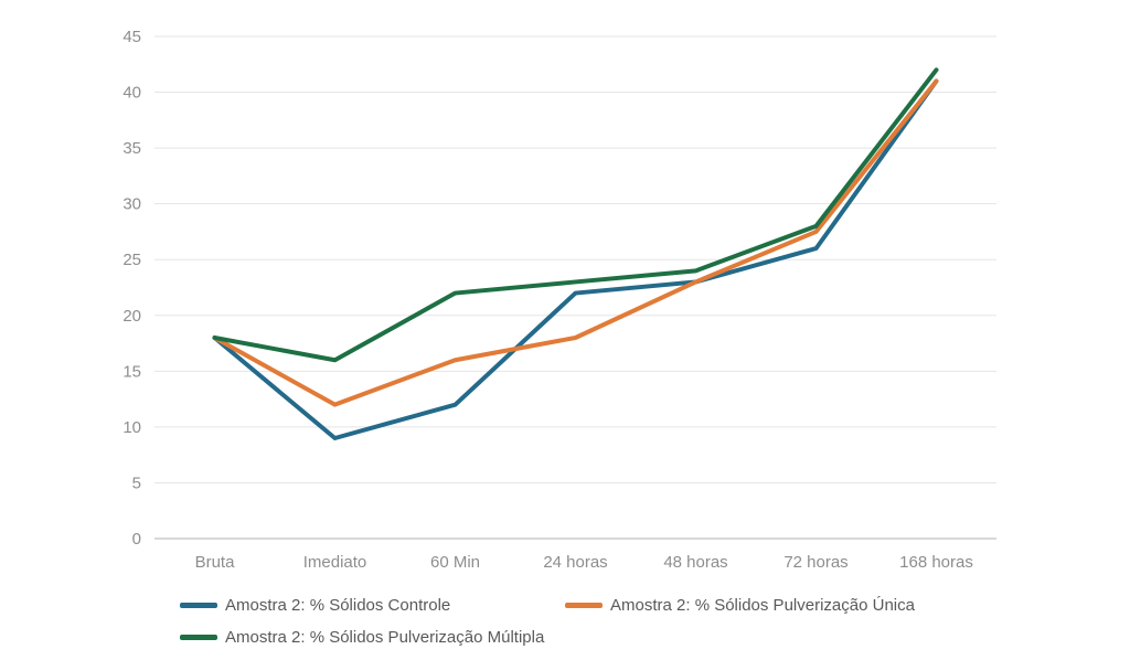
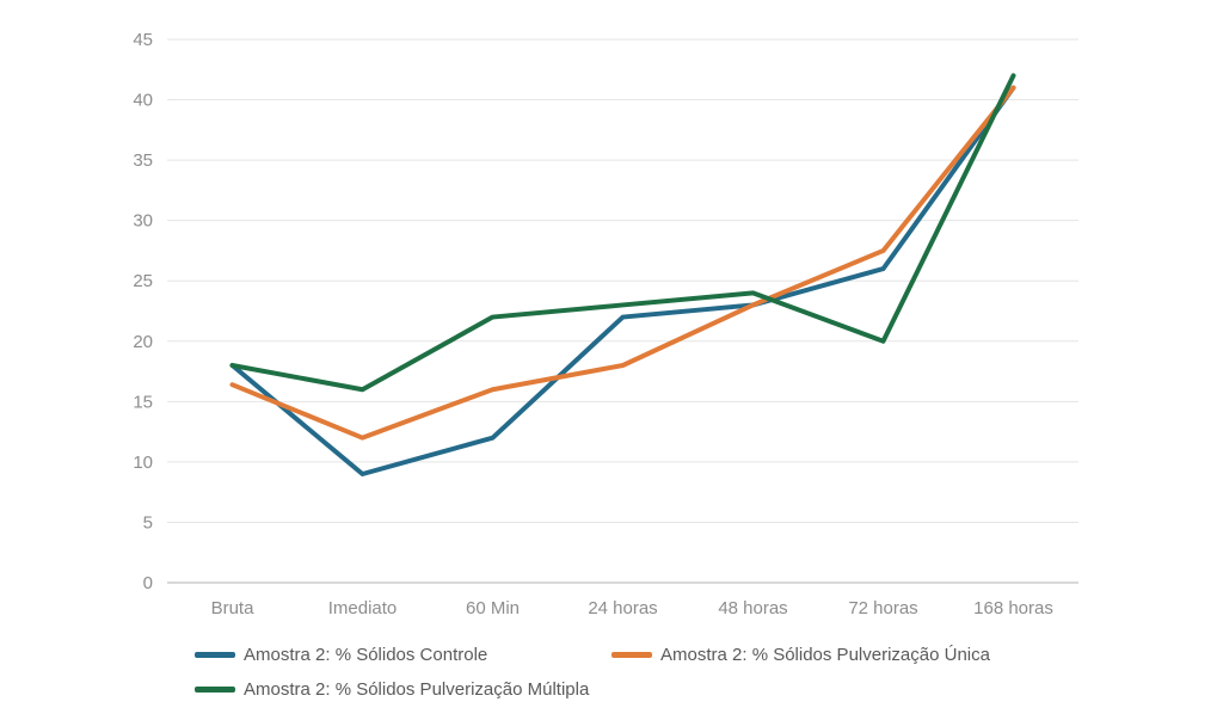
Amostra 2: % Sólidos Pulverização Única/Bruta: 18.0 -> 16.4
Amostra 2: % Sólidos Pulverização Múltipla/72 horas: 28 -> 20
